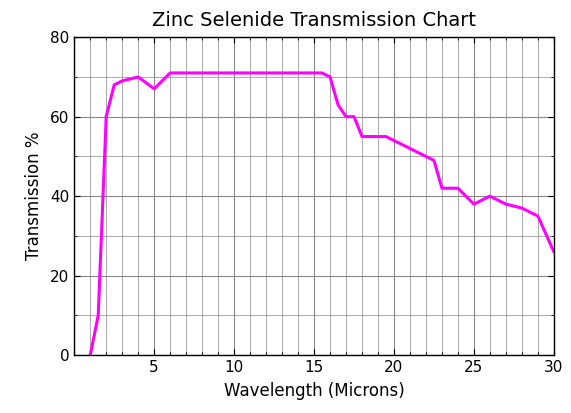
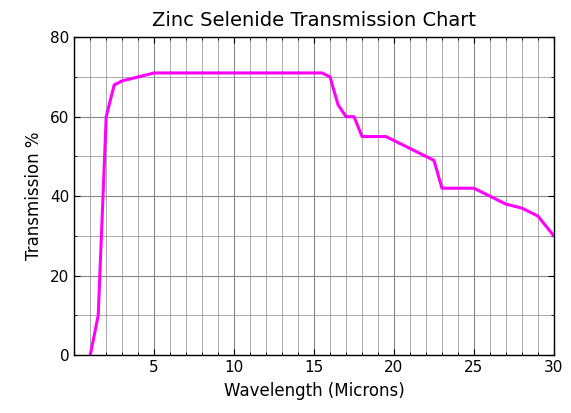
5: 67 -> 71
25: 38 -> 42
30: 26 -> 30
